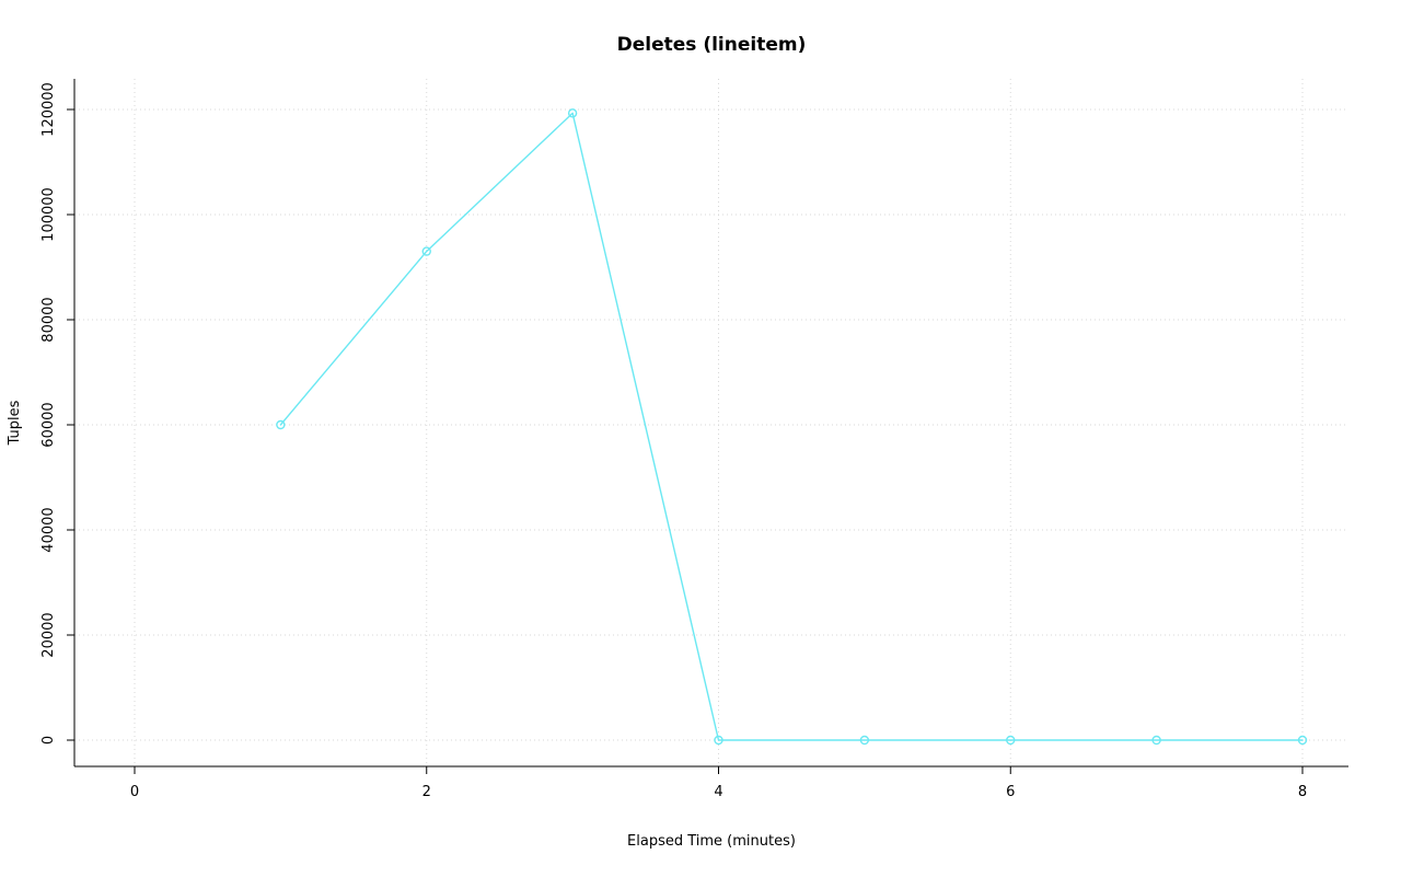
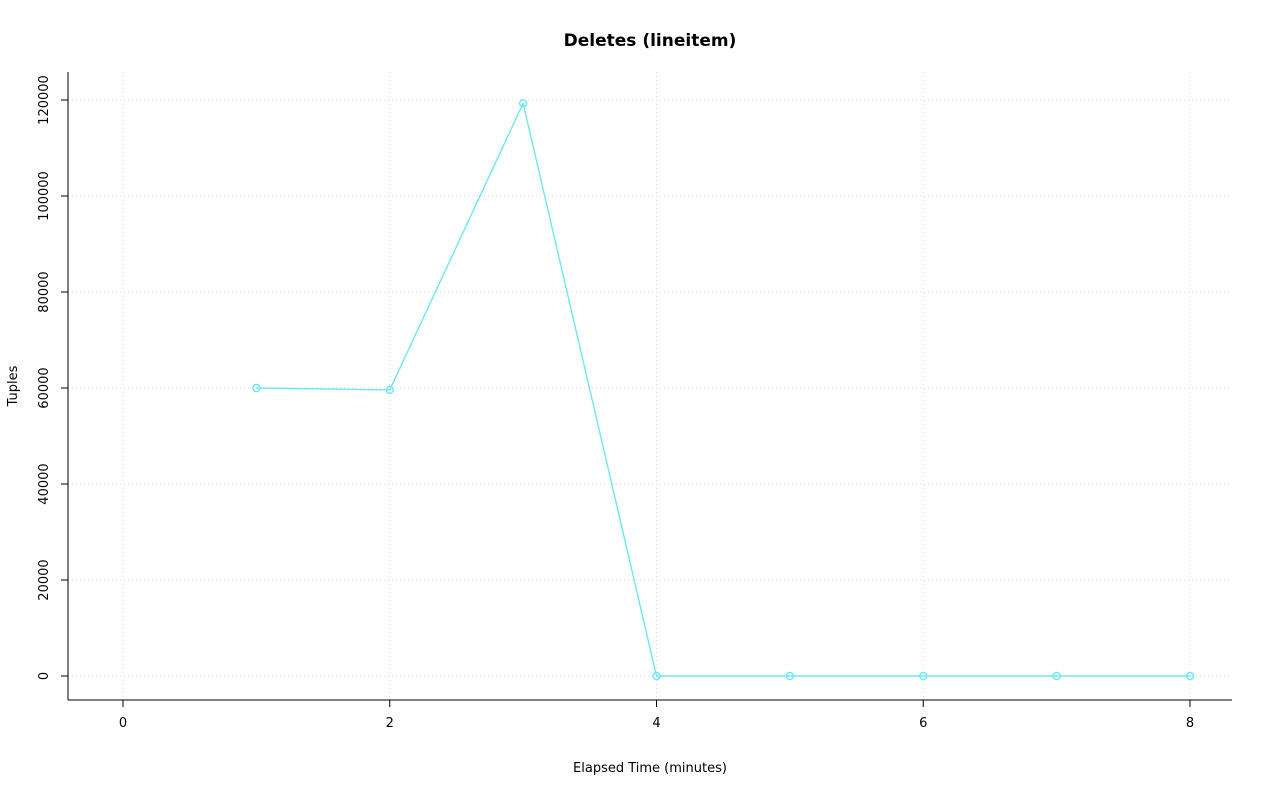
2: 93000 -> 60000
